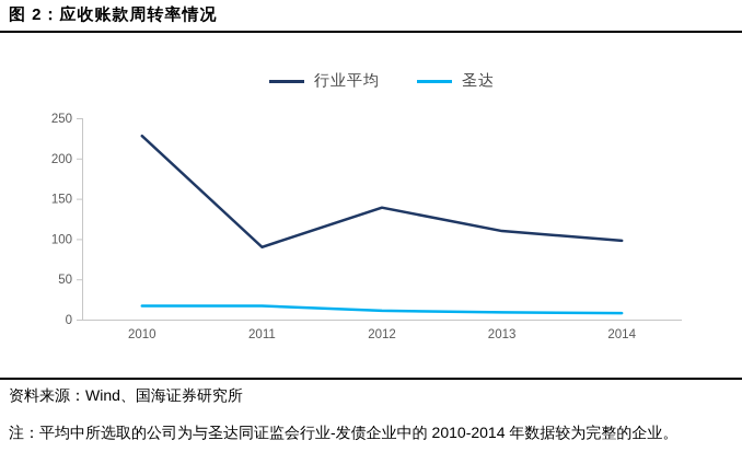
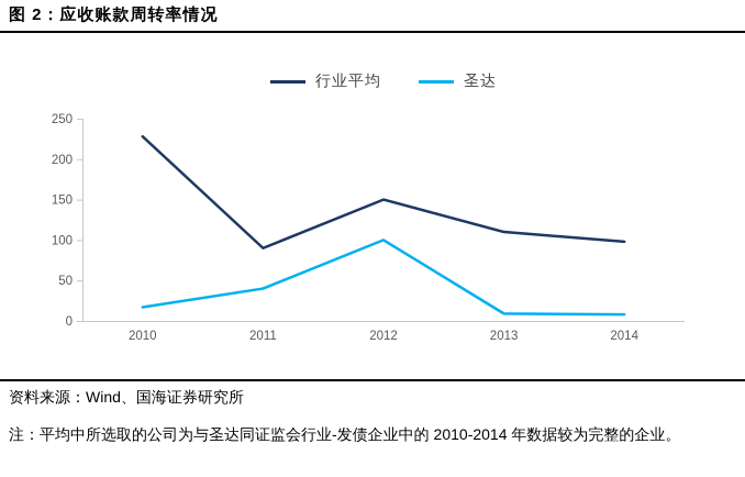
圣达/2011: 20 -> 40
行业平均/2012: 140 -> 150
圣达/2012: 10 -> 100
